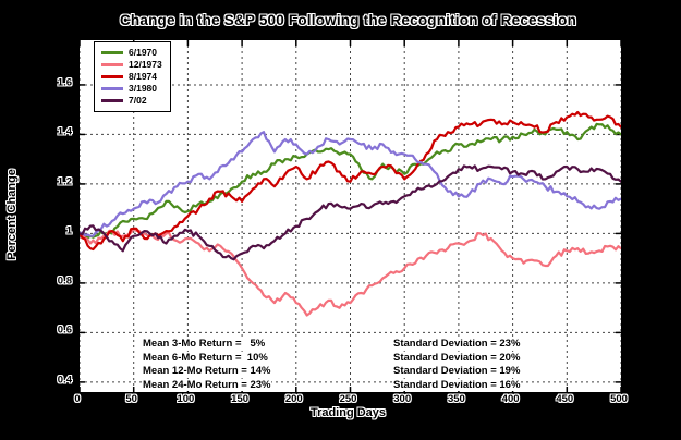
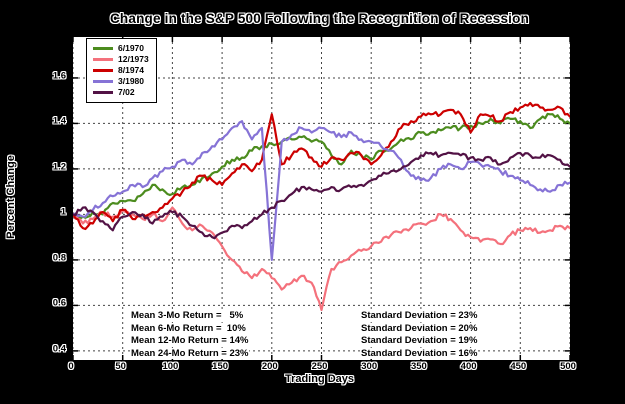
12/1973/100: 0.98 -> 1.03
8/1974/200: 1.27 -> 1.44
3/1980/200: 1.36 -> 0.80
12/1973/250: 0.72 -> 0.58
8/1974/400: 1.45 -> 1.36
